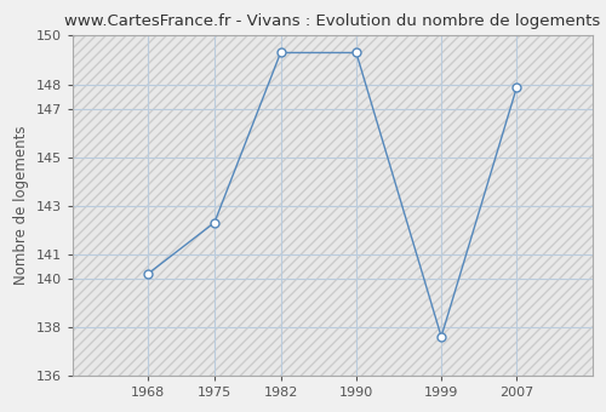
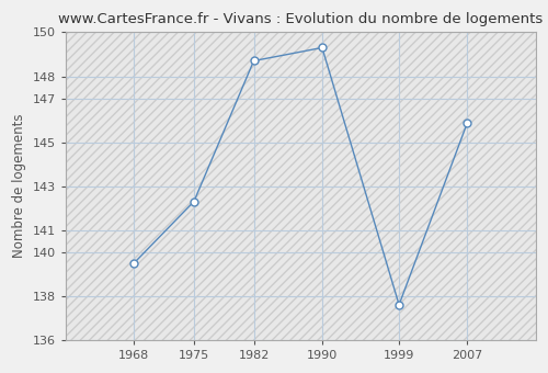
1968: 140.2 -> 139.5
1982: 149.3 -> 148.7
2007: 147.9 -> 145.9
